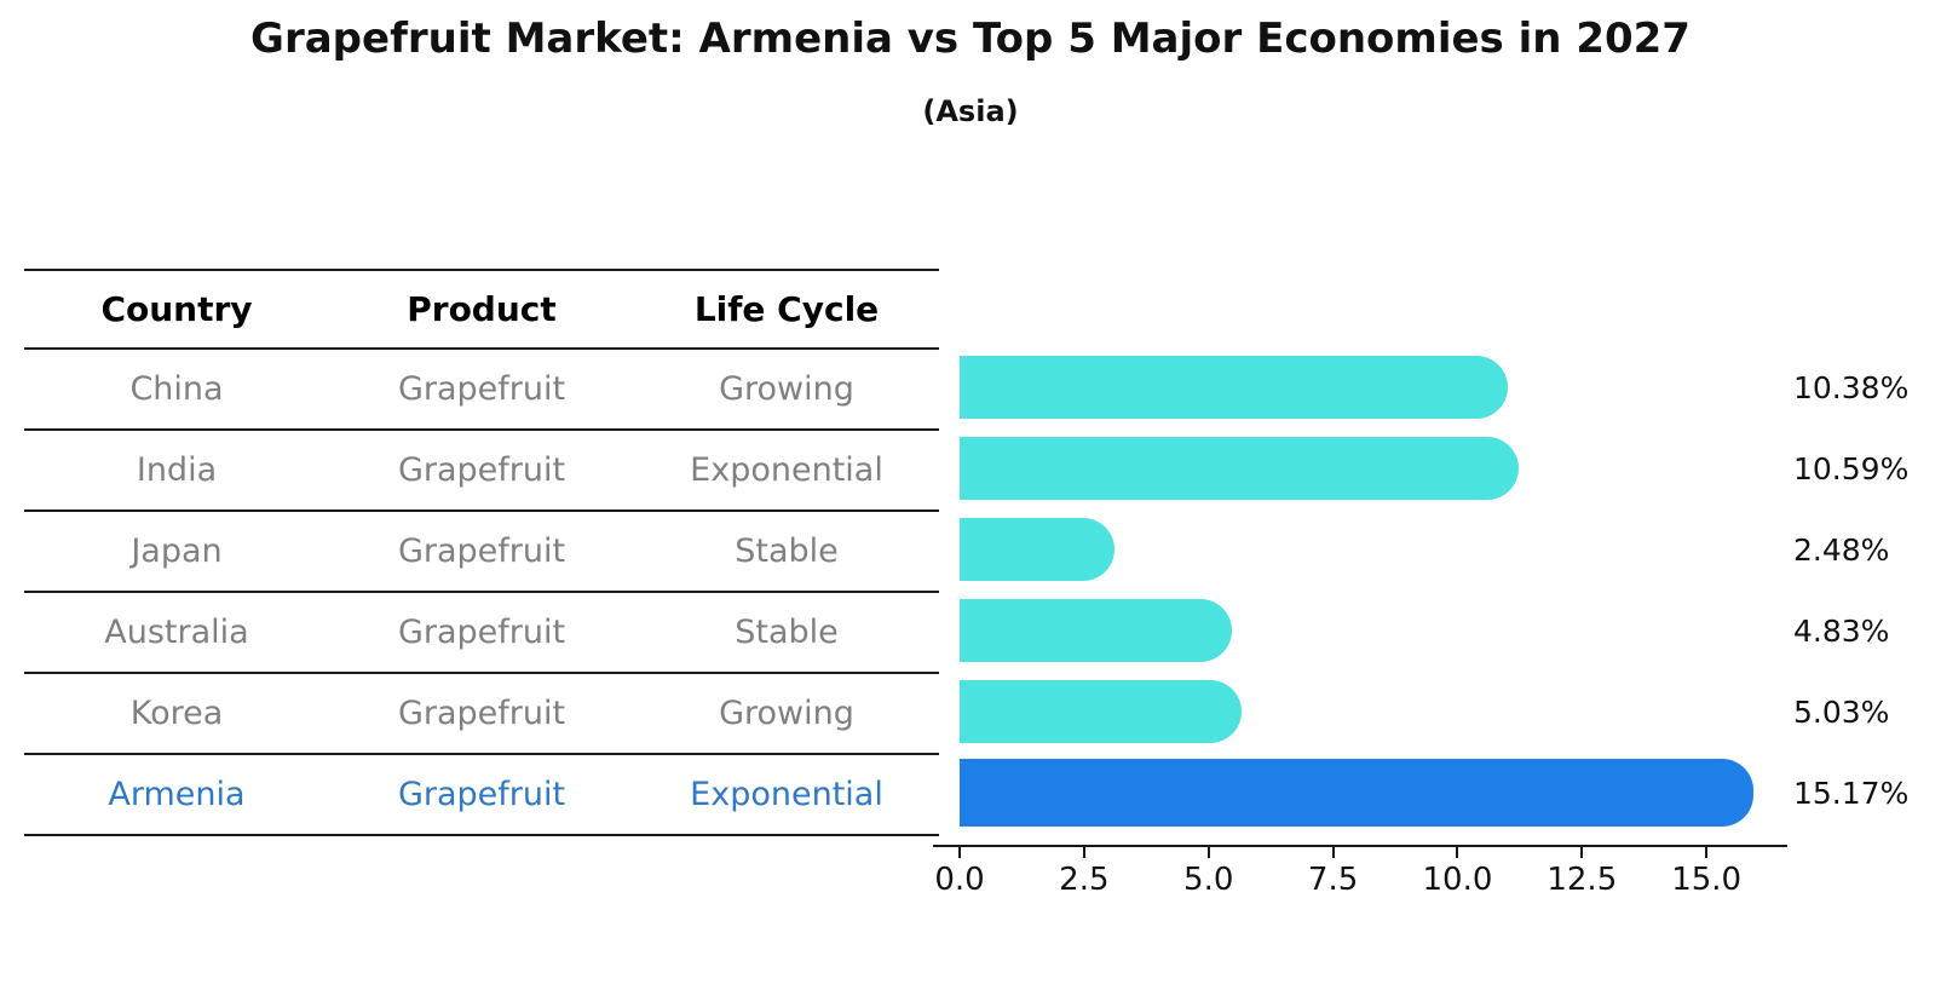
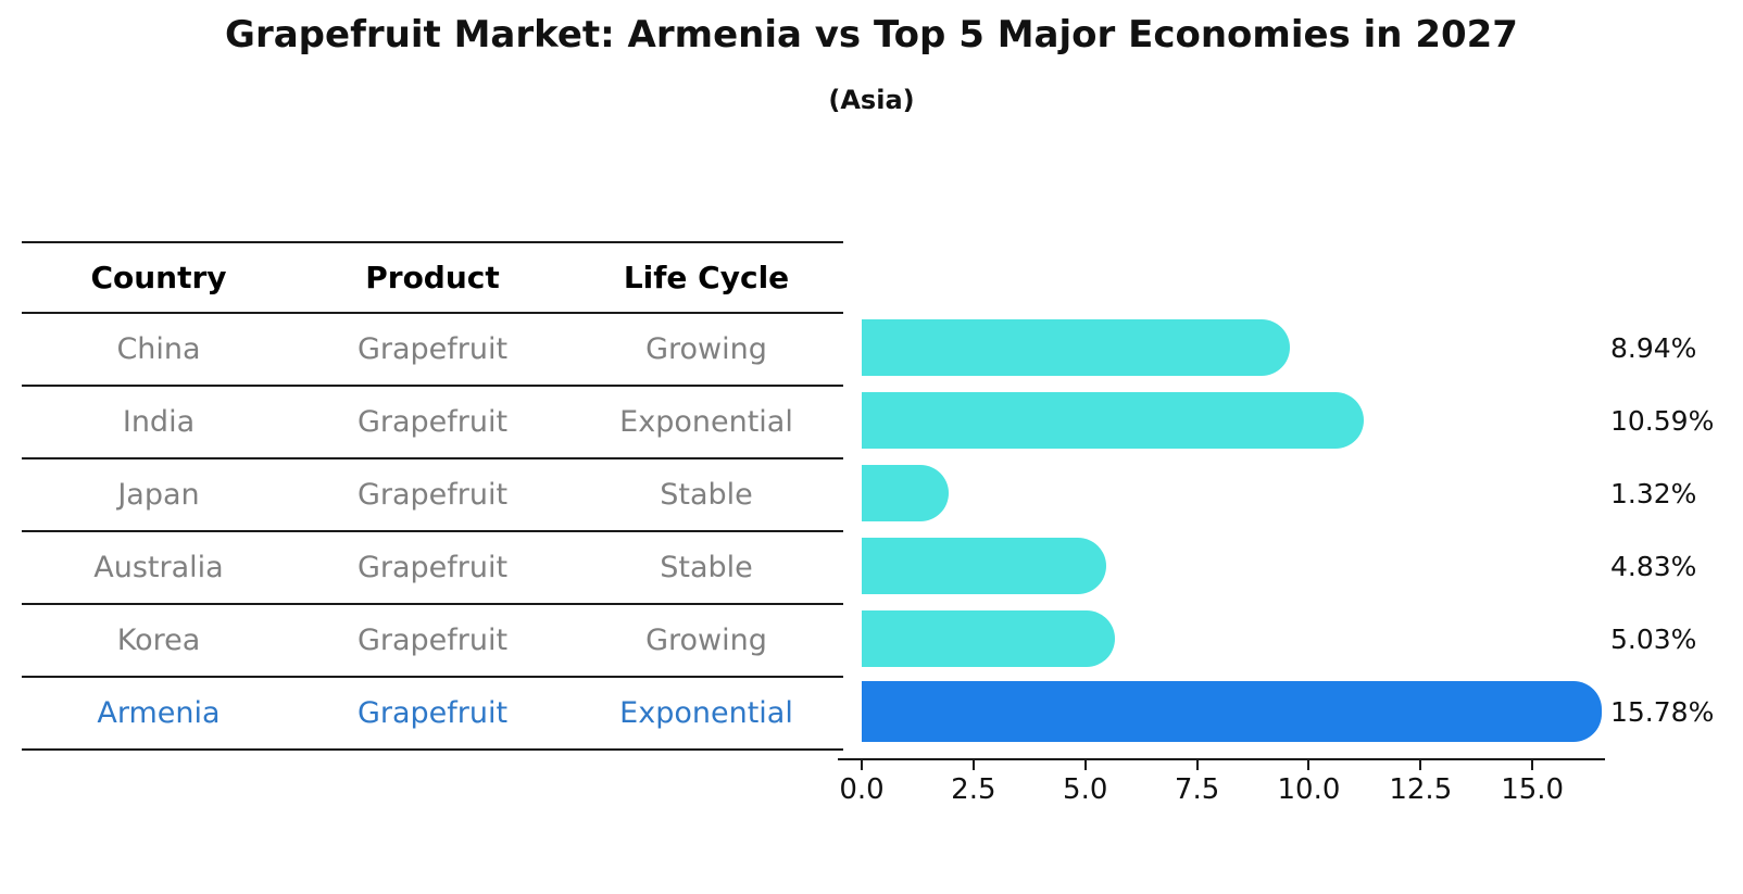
China: 10.38% -> 8.94%
Japan: 2.48% -> 1.32%
Armenia: 15.17% -> 15.78%
